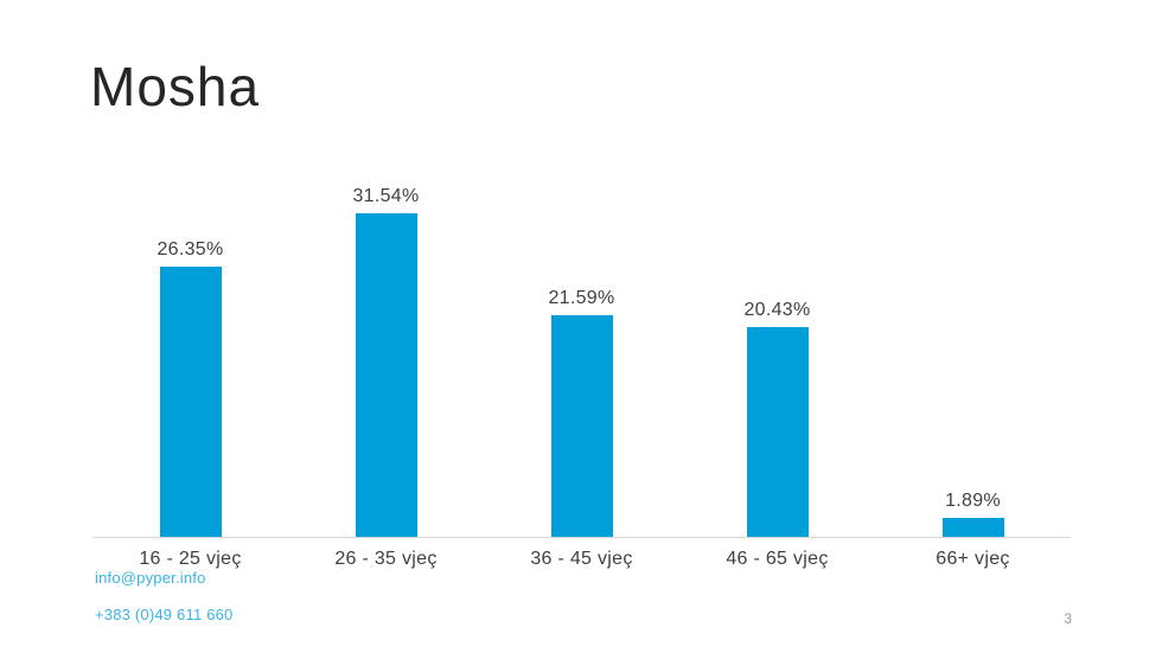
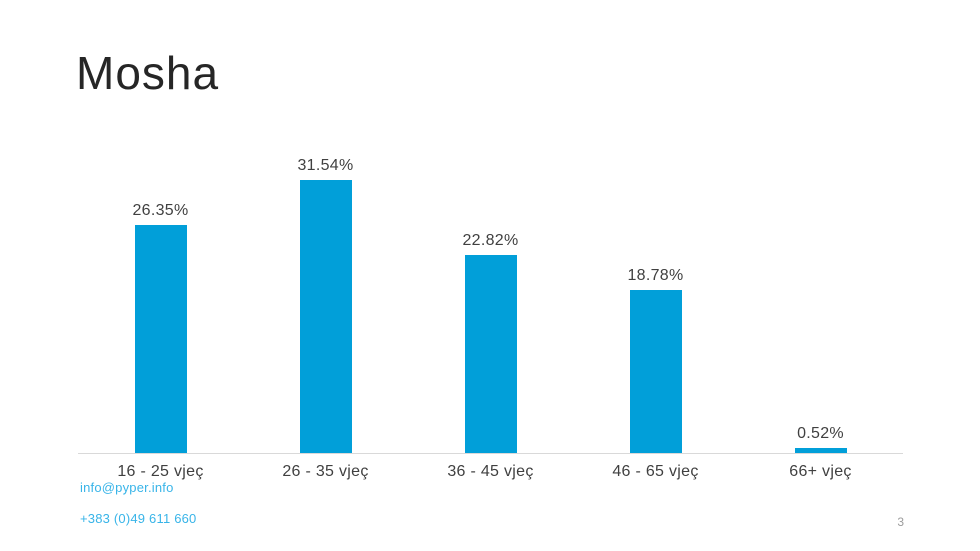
36 - 45 vjeç: 21.59% -> 22.82%
46 - 65 vjeç: 20.43% -> 18.78%
66+ vjeç: 1.89% -> 0.52%
